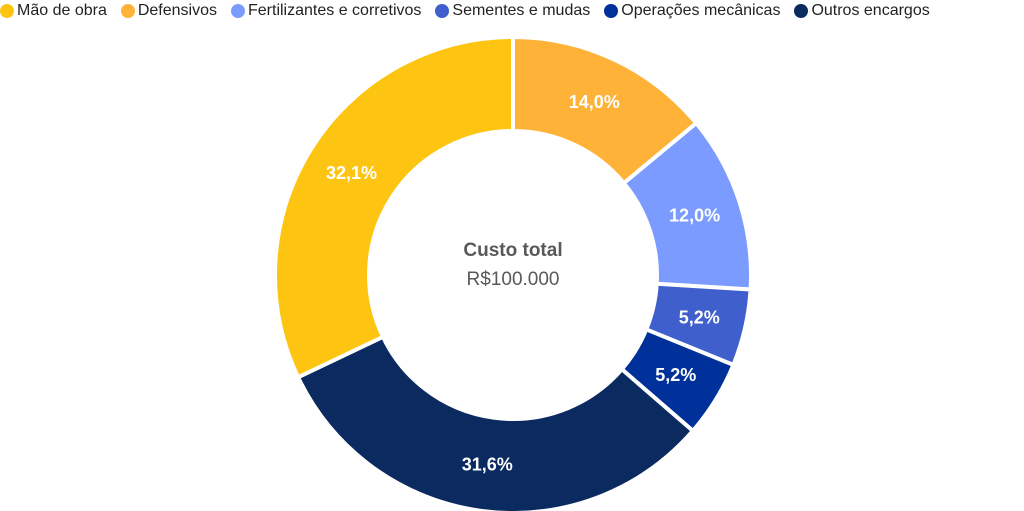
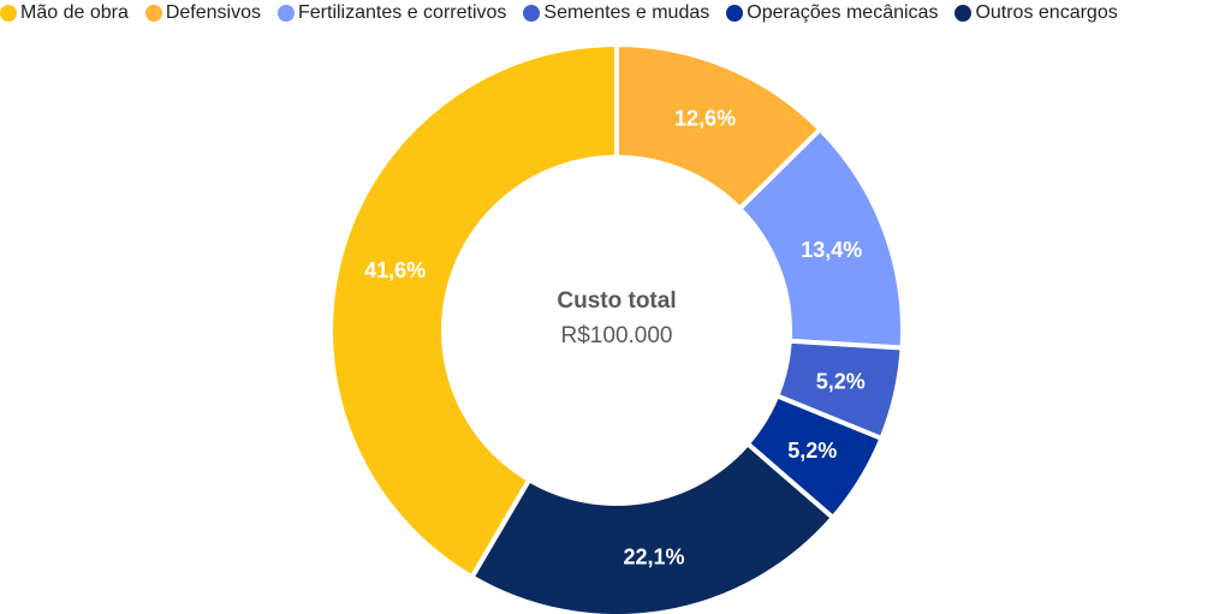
Defensivos: 14,0% -> 12,6%
Fertilizantes e corretivos: 12,0% -> 13,4%
Outros encargos: 31,6% -> 22,1%
Mão de obra: 32,1% -> 41,6%
